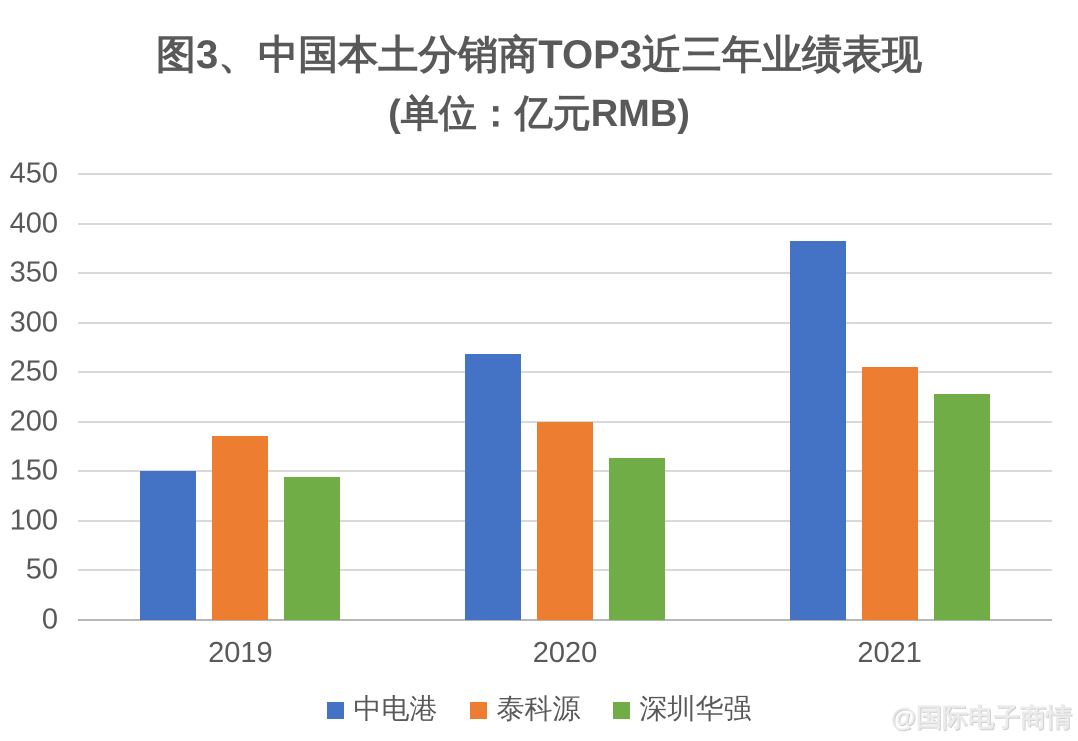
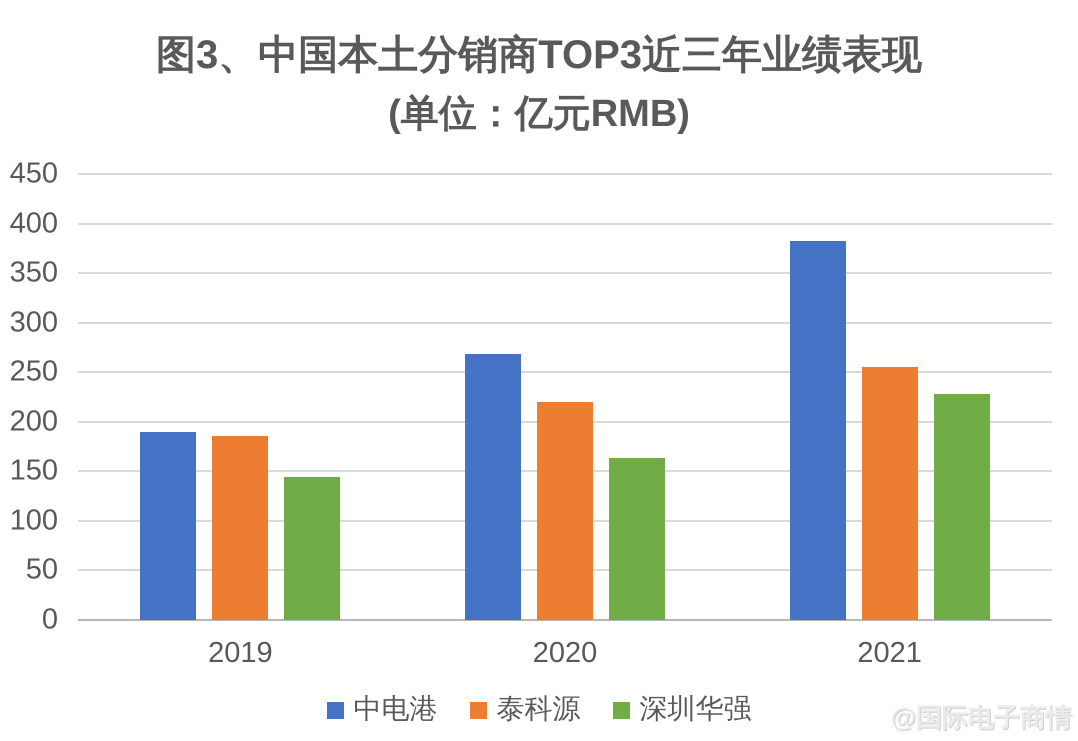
中电港/2019: 150 -> 190
泰科源/2020: 200 -> 220
